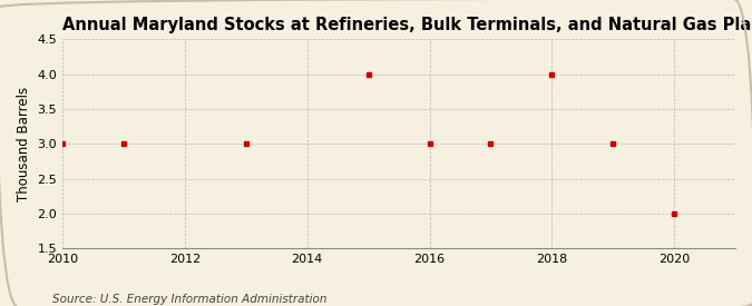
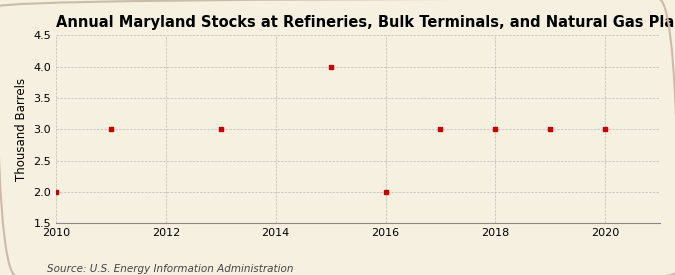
2010: 3 -> 2
2016: 3 -> 2
2018: 4 -> 3
2020: 2 -> 3
